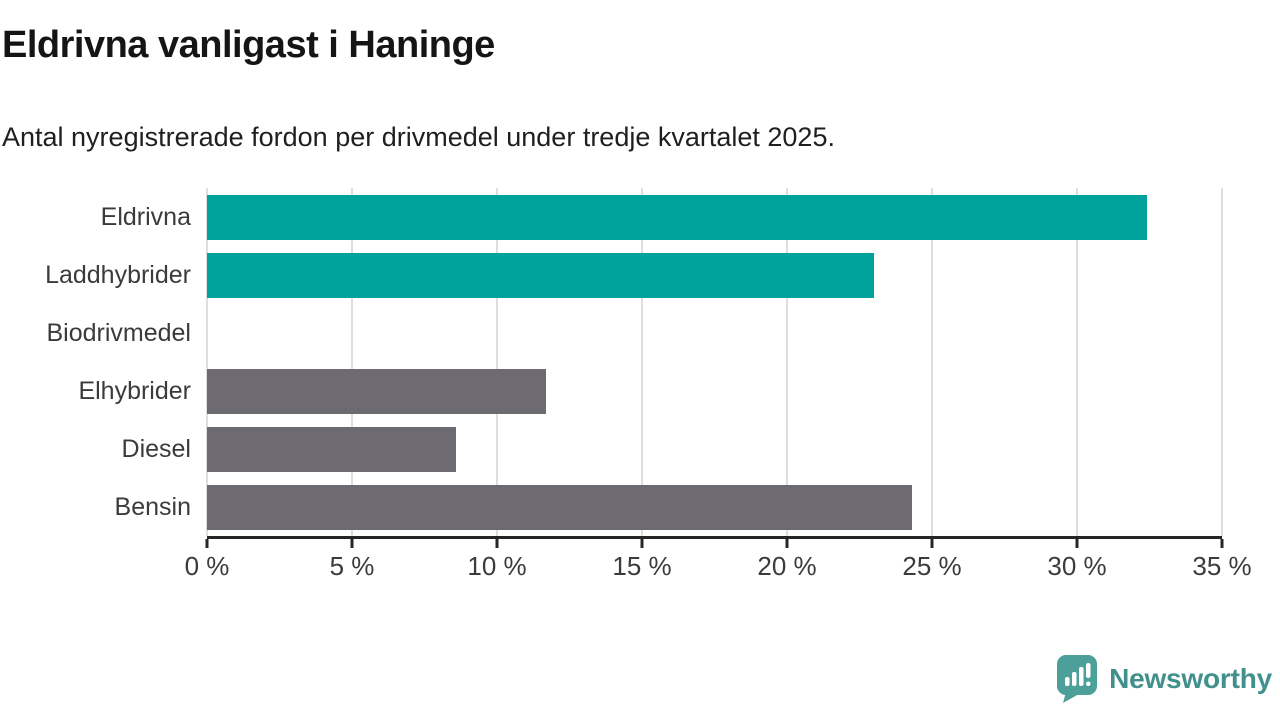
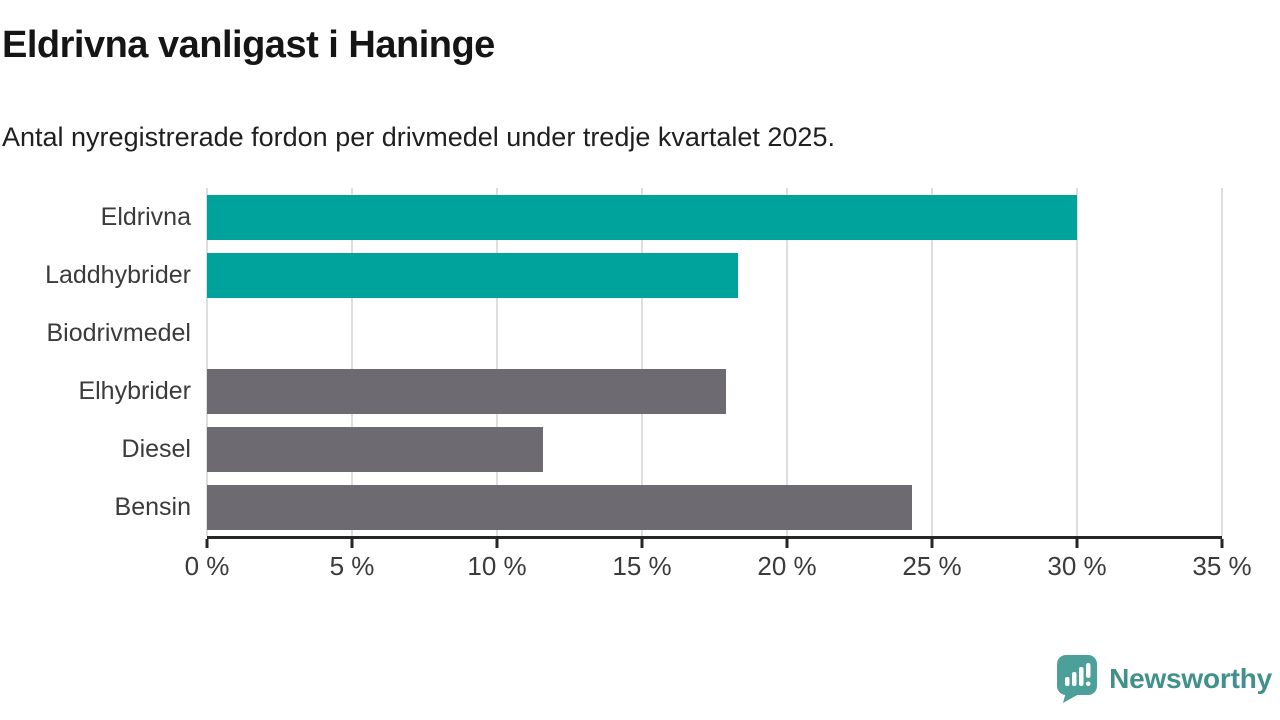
Eldrivna: 32.4% -> 30.0%
Laddhybrider: 23.0% -> 18.3%
Elhybrider: 11.7% -> 17.9%
Diesel: 8.6% -> 11.6%
